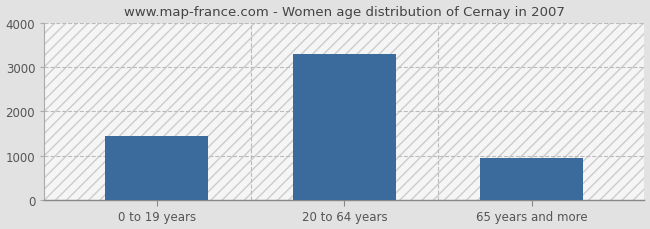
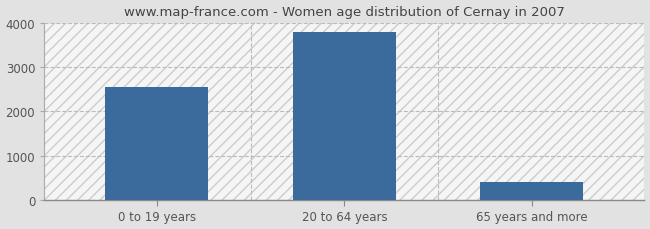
0 to 19 years: 1450 -> 2550
20 to 64 years: 3300 -> 3800
65 years and more: 960 -> 400
